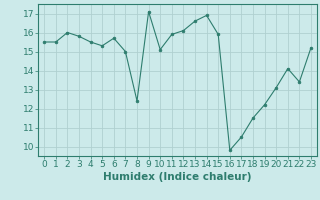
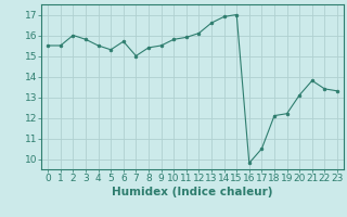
8: 12.4 -> 15.4
9: 17.1 -> 15.5
10: 15.1 -> 15.8
15: 15.9 -> 17.0
18: 11.5 -> 12.1
21: 14.1 -> 13.8
23: 15.2 -> 13.3
